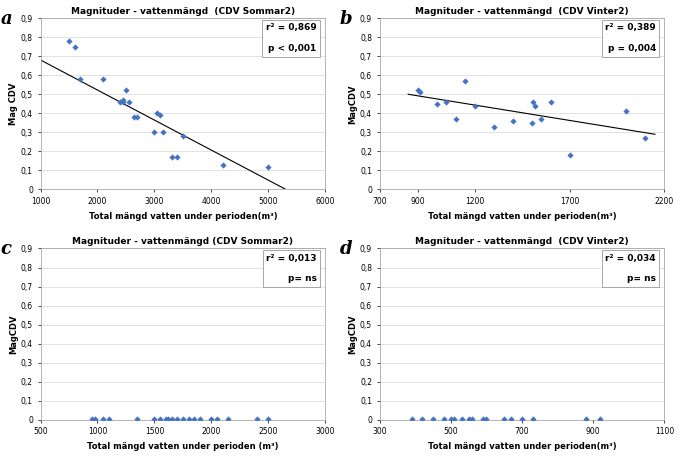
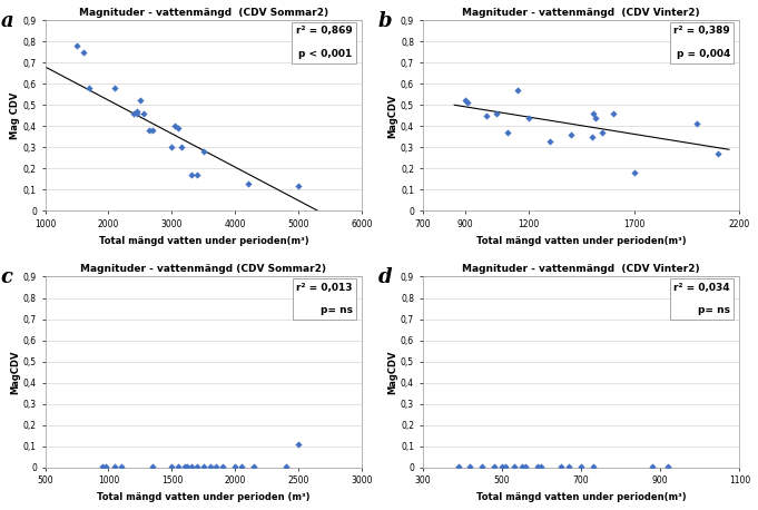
2500: 0,01 -> 0,11
